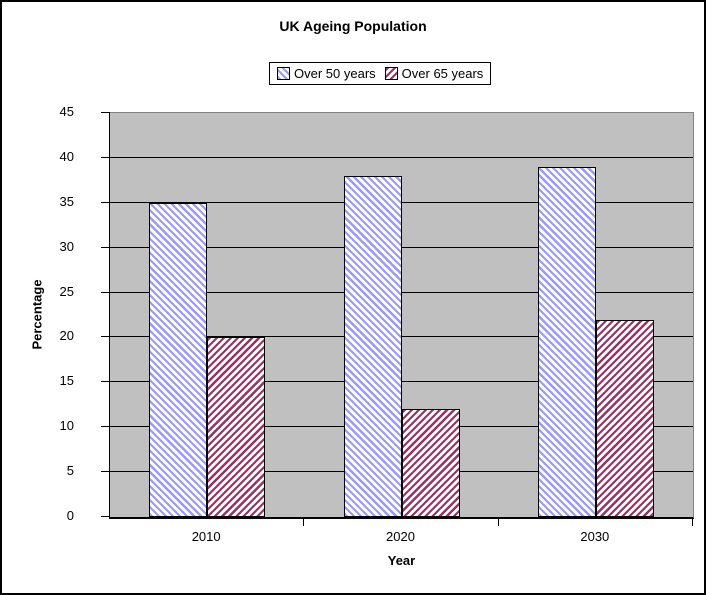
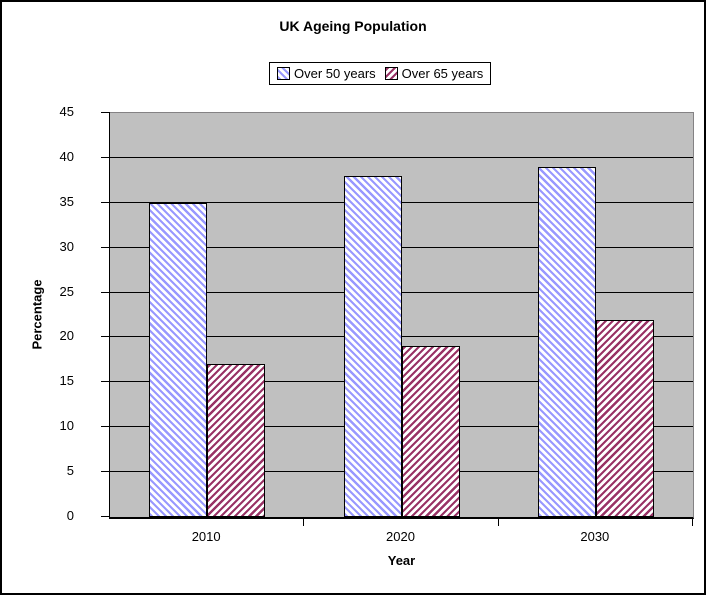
Over 65 years/2010: 20 -> 17
Over 65 years/2020: 12 -> 19
